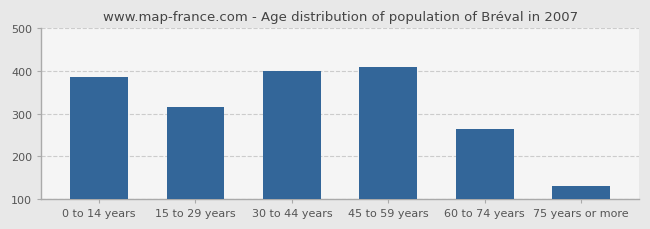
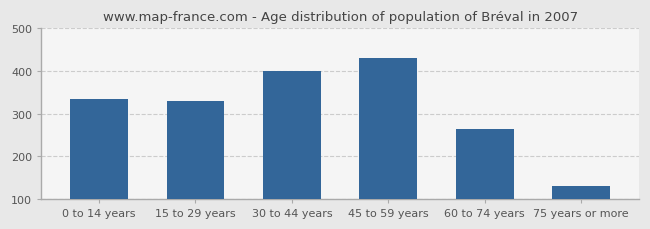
0 to 14 years: 385 -> 335
15 to 29 years: 315 -> 330
45 to 59 years: 410 -> 430
